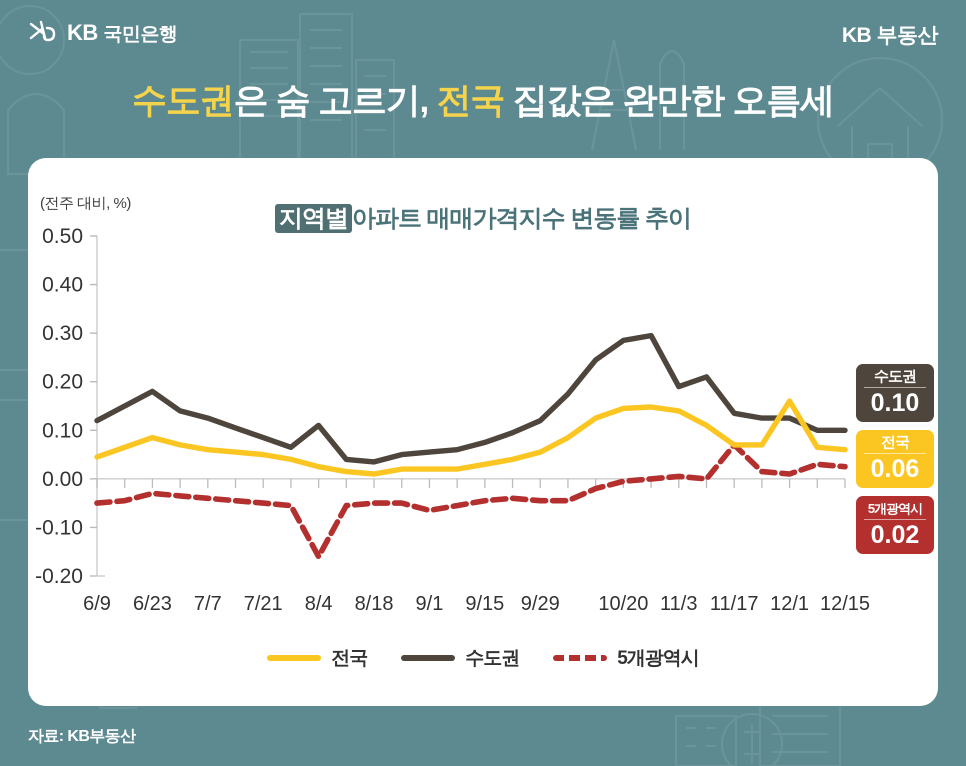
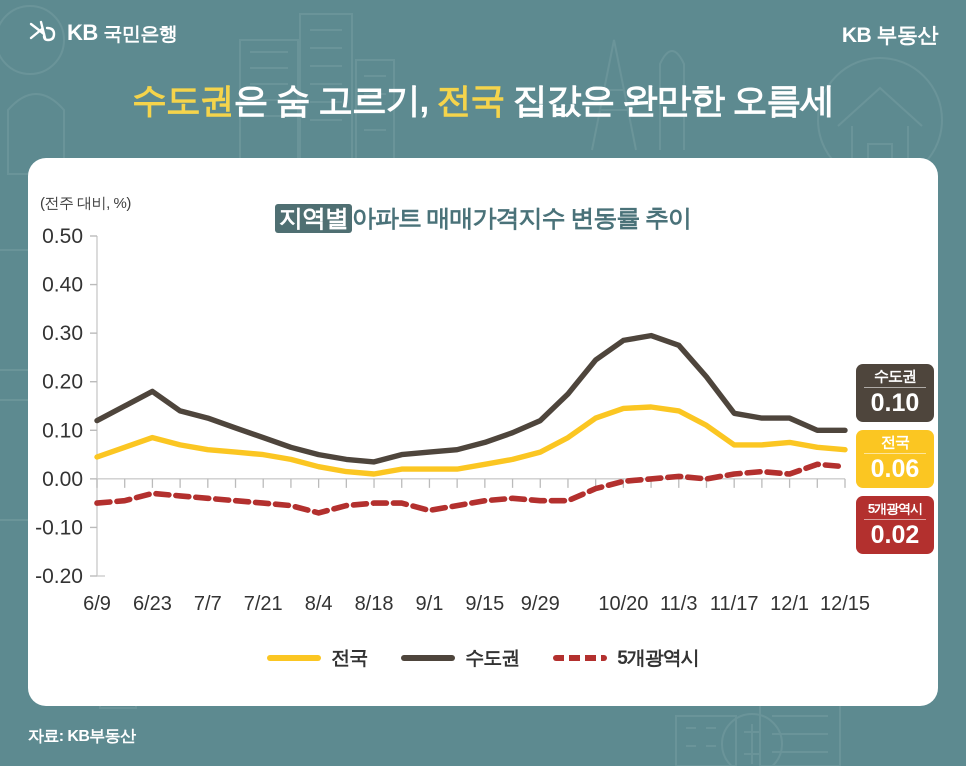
수도권/8/4: 0.11 -> 0.05
5개광역시/8/4: -0.16 -> -0.07
수도권/11/3: 0.19 -> 0.28
5개광역시/11/17: 0.07 -> 0.01
전국/12/1: 0.16 -> 0.07
